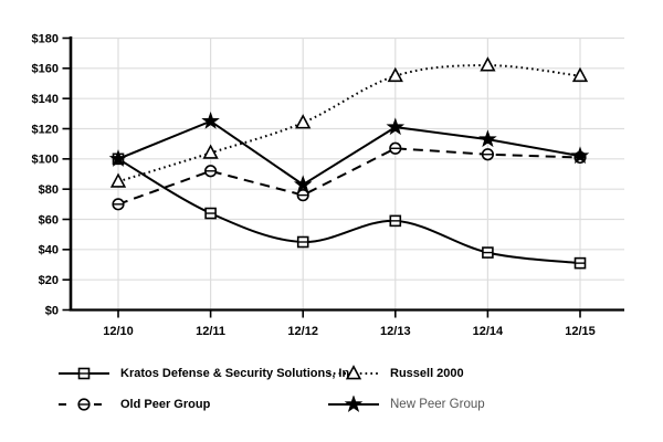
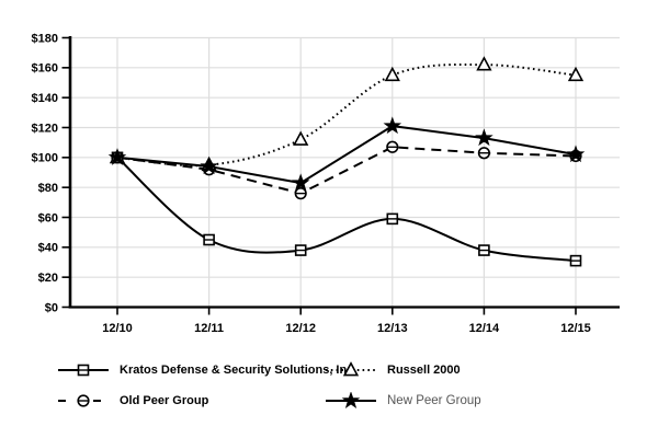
Russell 2000/12/10: $85 -> $100
Old Peer Group/12/10: $70 -> $100
Kratos Defense & Security Solutions, Inc/12/11: $64 -> $45
Russell 2000/12/11: $104 -> $95
New Peer Group/12/11: $125 -> $94
Kratos Defense & Security Solutions, Inc/12/12: $45 -> $38
Russell 2000/12/12: $124 -> $112
